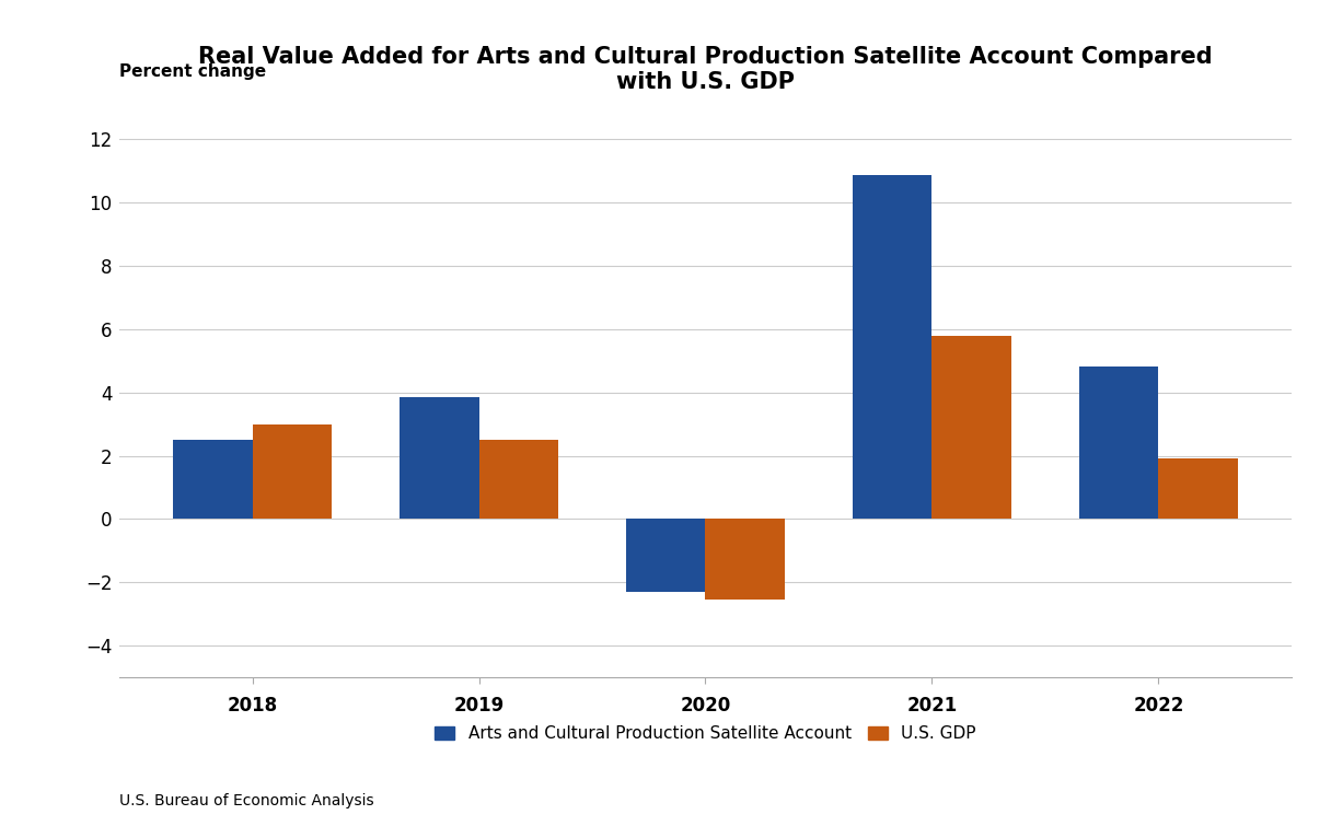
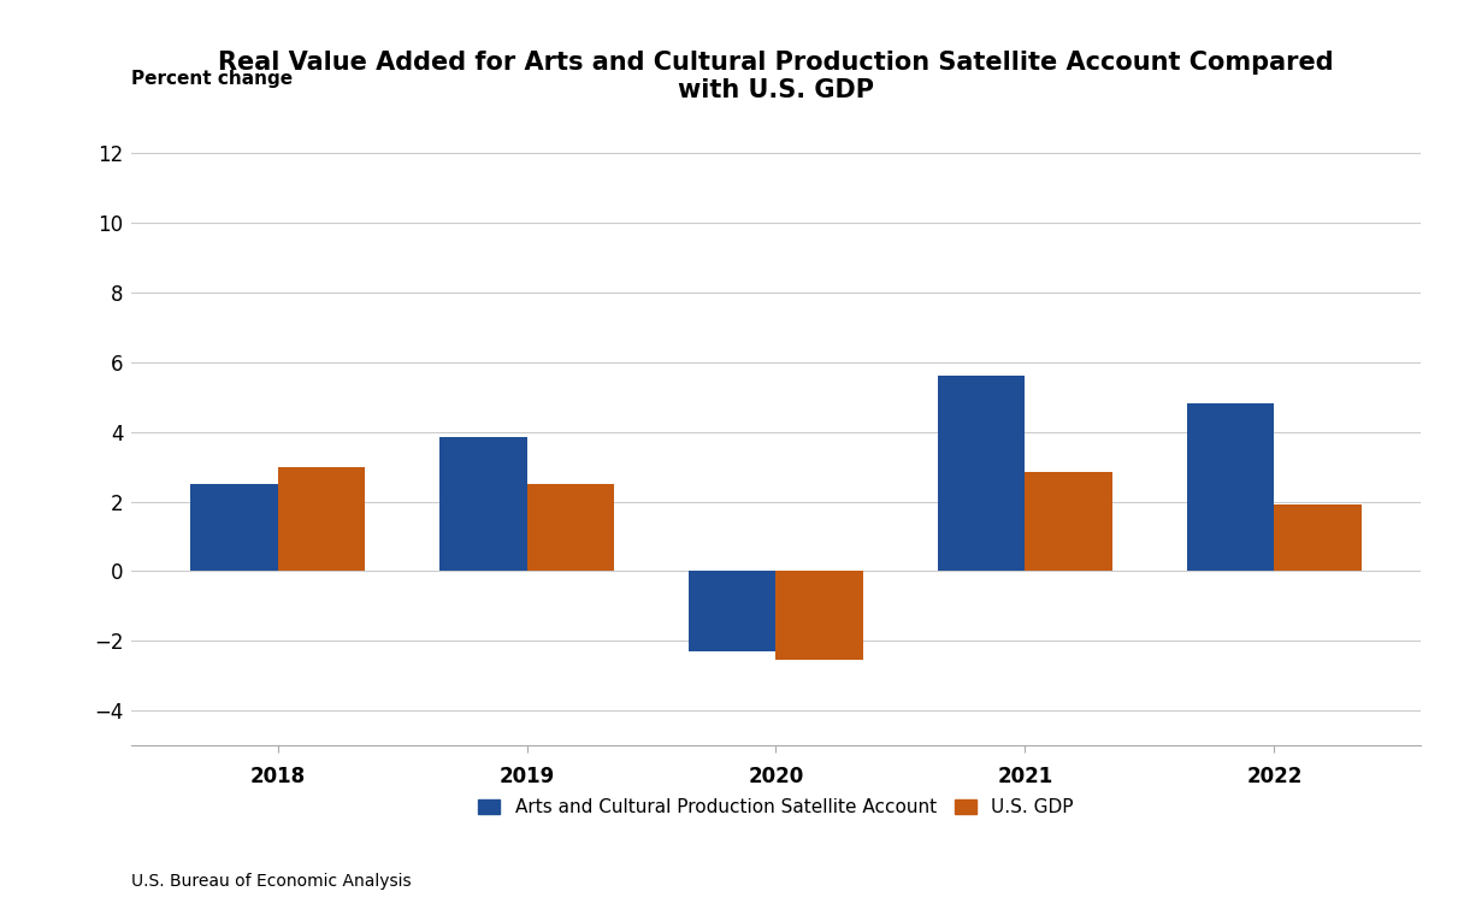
Arts and Cultural Production Satellite Account/2021: 10.85 -> 5.60
U.S. GDP/2021: 5.80 -> 2.85
